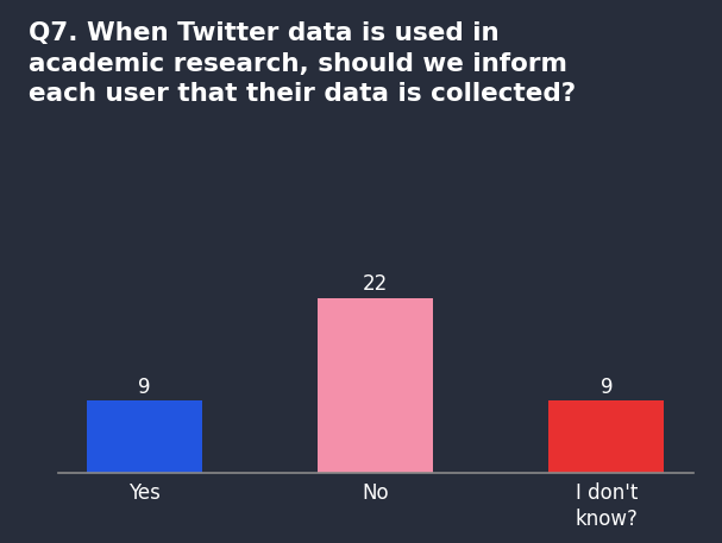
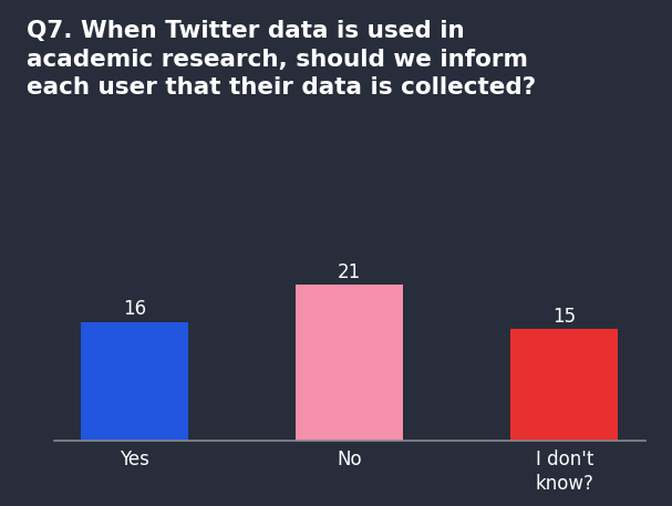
Yes: 9 -> 16
No: 22 -> 21
I don't know?: 9 -> 15
